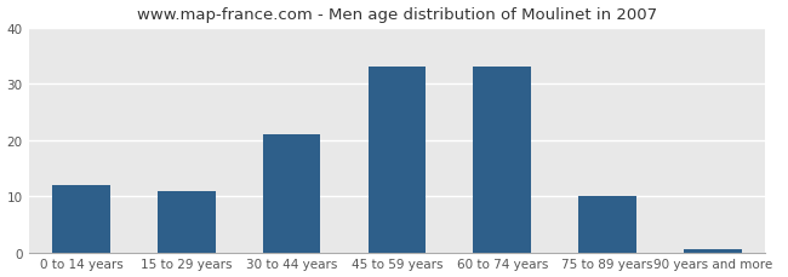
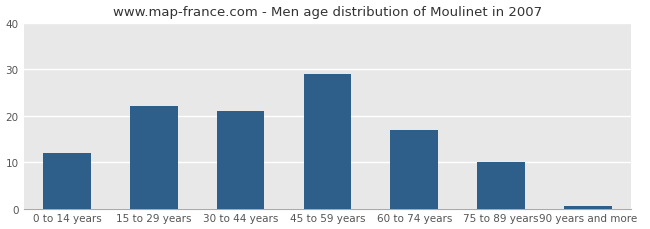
15 to 29 years: 11.0 -> 22.0
45 to 59 years: 33.0 -> 29.0
60 to 74 years: 33.0 -> 17.0
